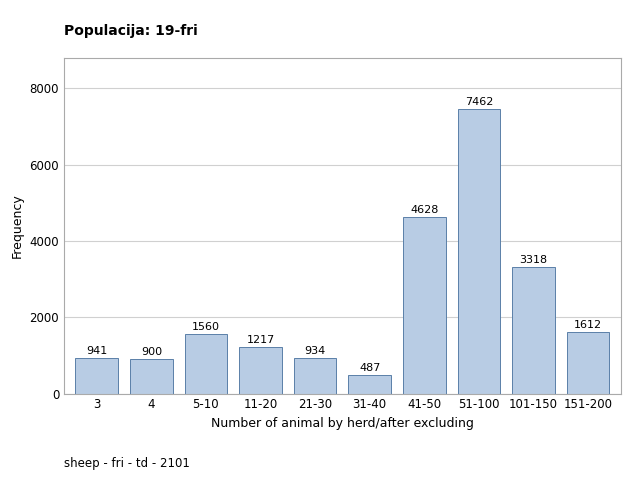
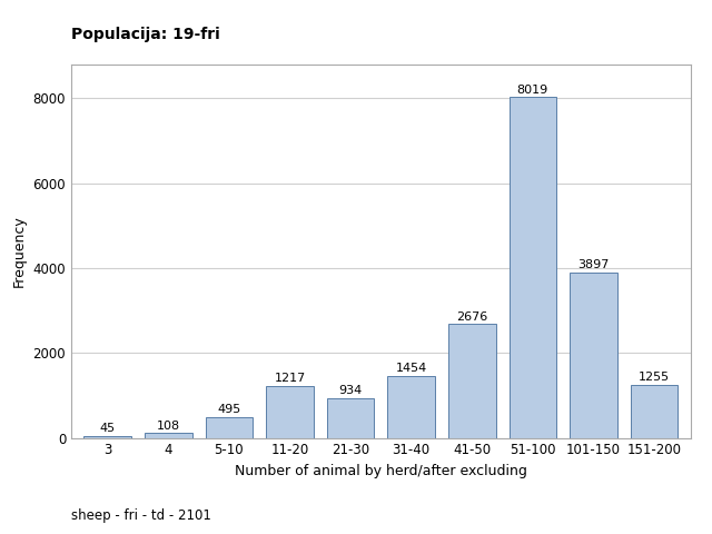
3: 941 -> 45
4: 900 -> 108
5-10: 1560 -> 495
31-40: 487 -> 1454
41-50: 4628 -> 2676
51-100: 7462 -> 8019
101-150: 3318 -> 3897
151-200: 1612 -> 1255
